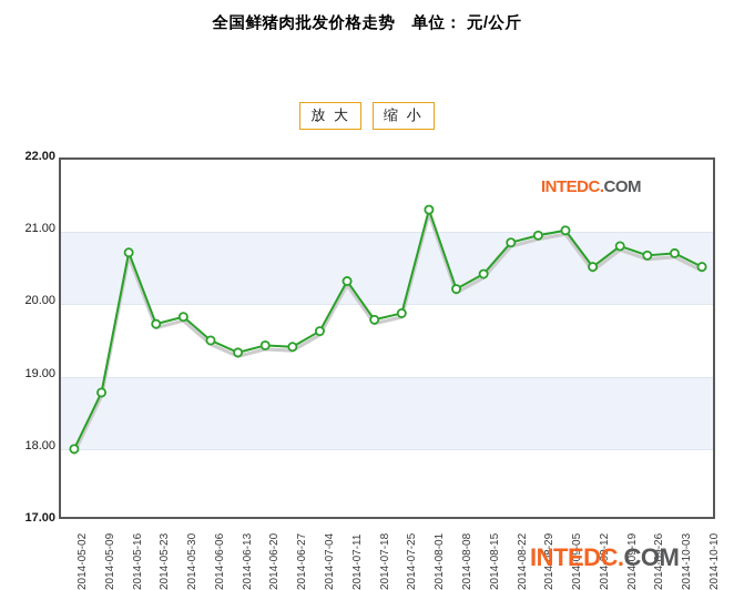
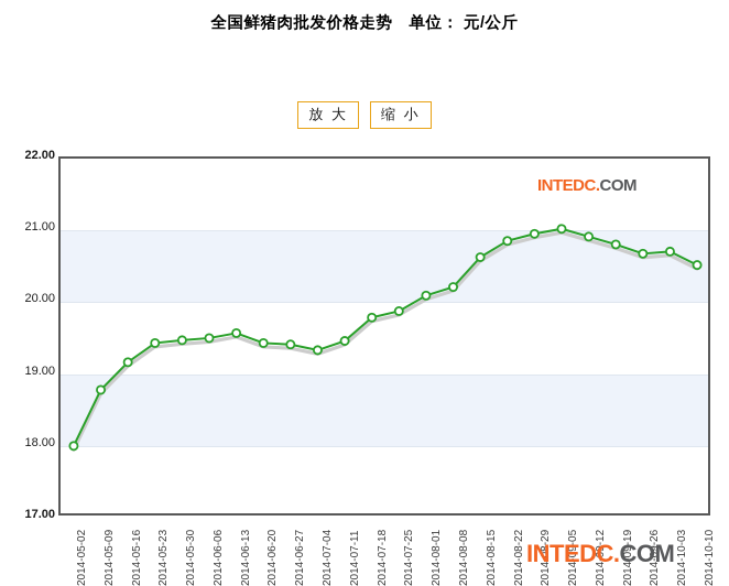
2014-05-16: 20.7 -> 19.1
2014-05-23: 19.7 -> 19.4
2014-05-30: 19.8 -> 19.4
2014-06-13: 19.3 -> 19.5
2014-07-04: 19.6 -> 19.3
2014-07-11: 20.3 -> 19.4
2014-08-01: 21.3 -> 20.1
2014-08-15: 20.4 -> 20.6
2014-09-12: 20.5 -> 20.9
